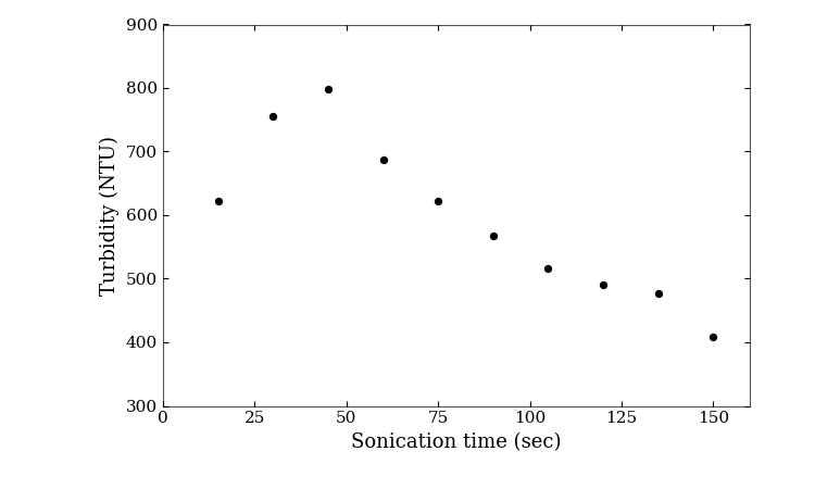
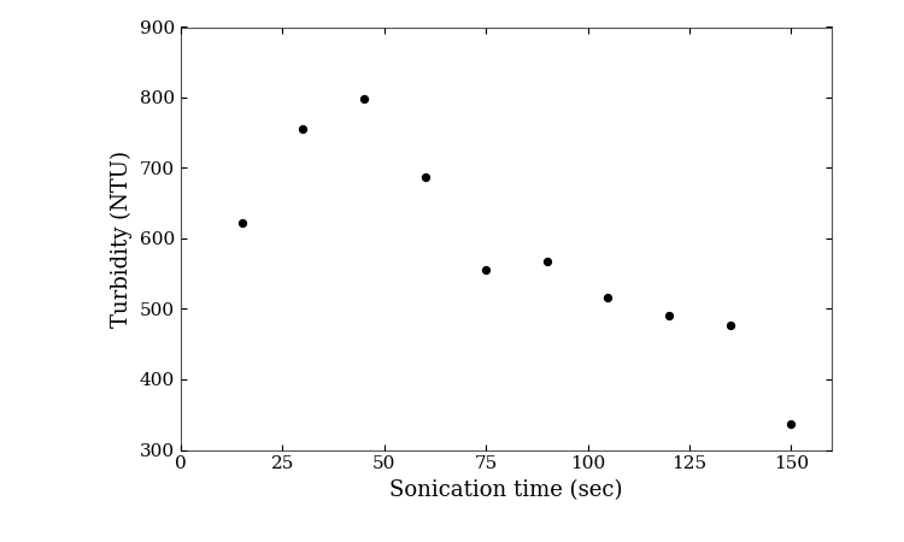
75: 622 -> 556
150: 408 -> 336
